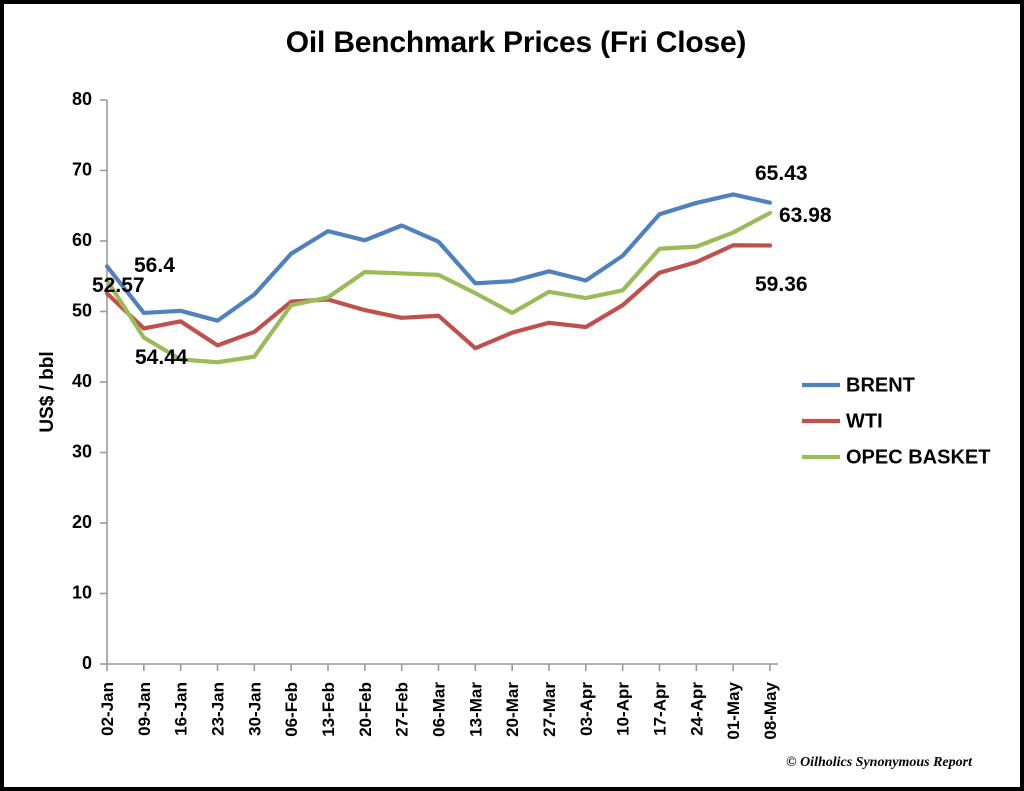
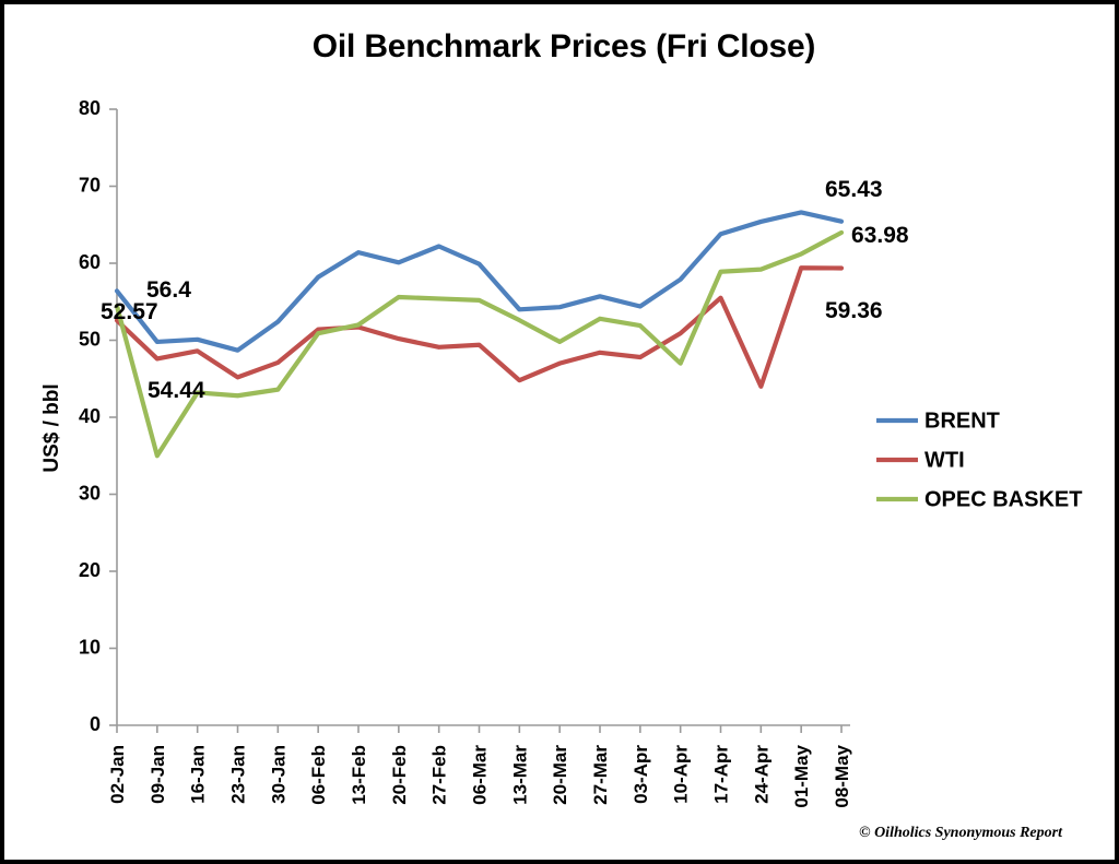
OPEC BASKET/09-Jan: 46 -> 35
OPEC BASKET/10-Apr: 53 -> 47
WTI/24-Apr: 57 -> 44
